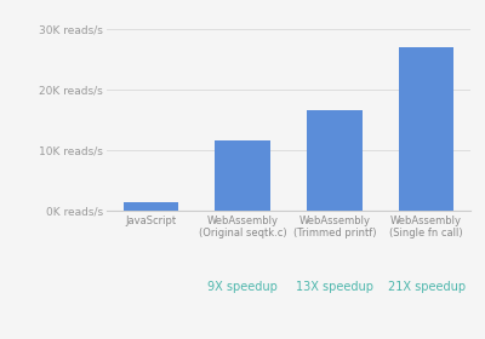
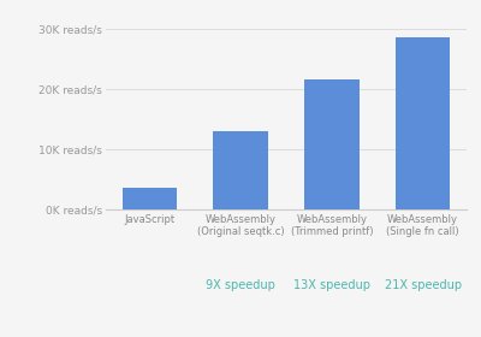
JavaScript: 1.3K reads/s -> 3.5K reads/s
WebAssembly (Original seqtk.c): 11.5K reads/s -> 13.0K reads/s
WebAssembly (Trimmed printf): 16.5K reads/s -> 21.5K reads/s
WebAssembly (Single fn call): 27.0K reads/s -> 28.5K reads/s
